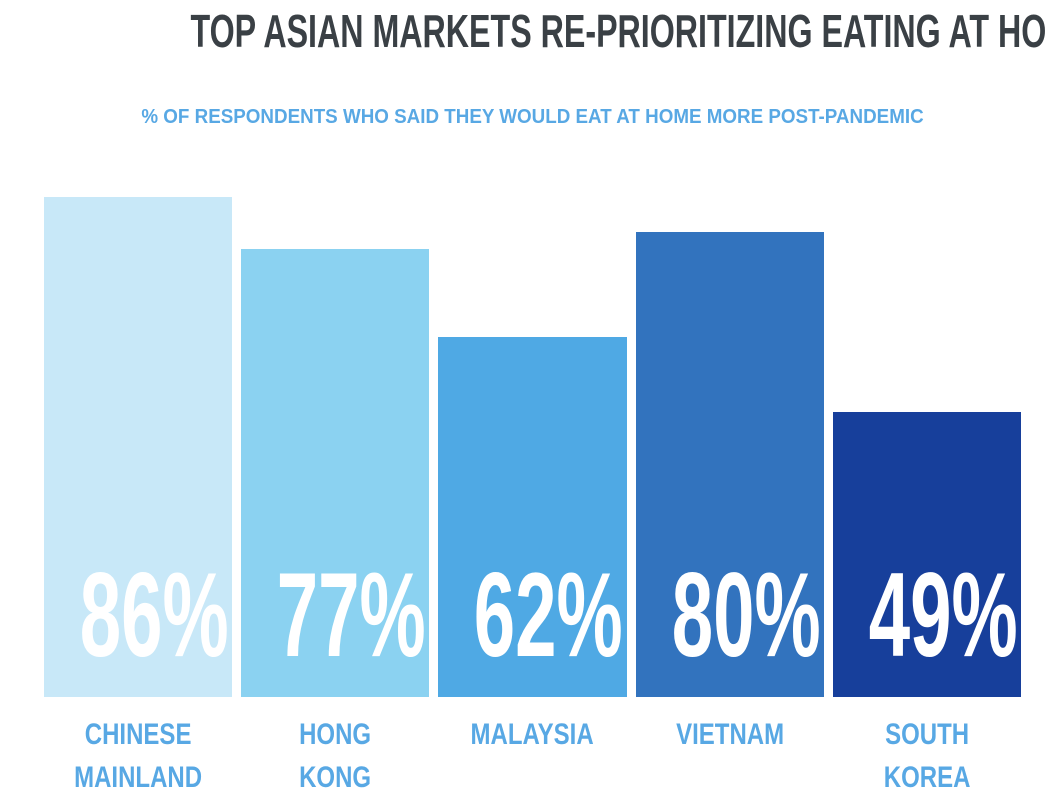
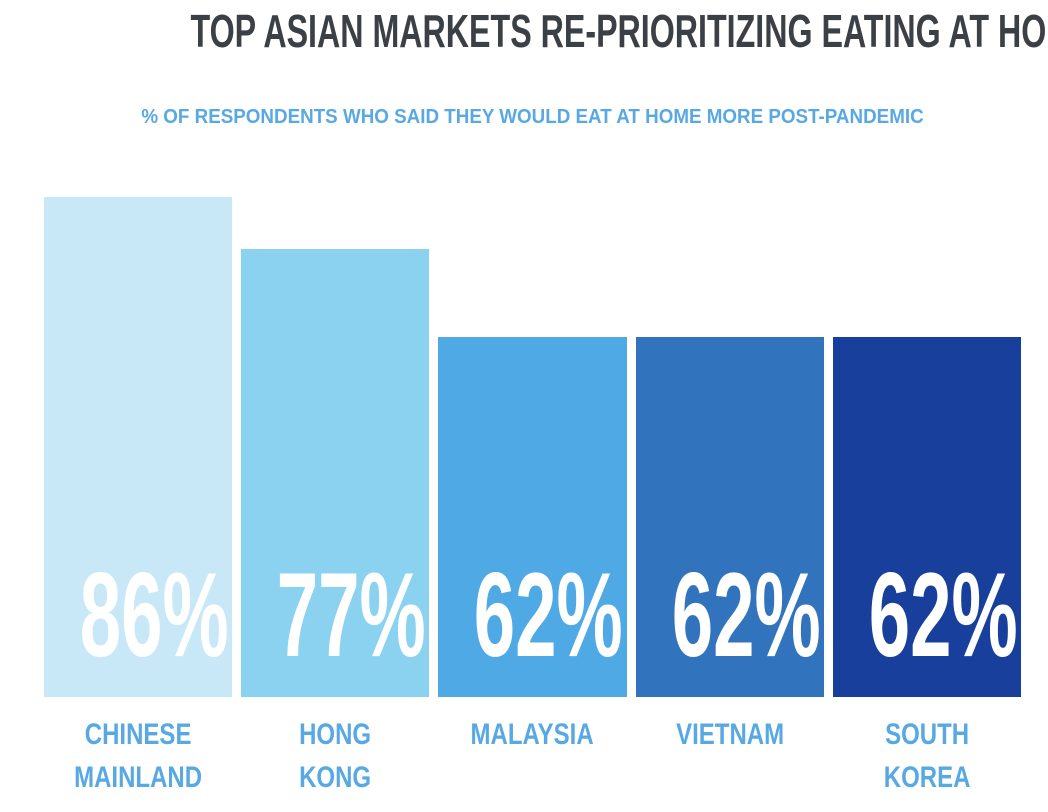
VIETNAM: 80% -> 62%
SOUTH KOREA: 49% -> 62%
